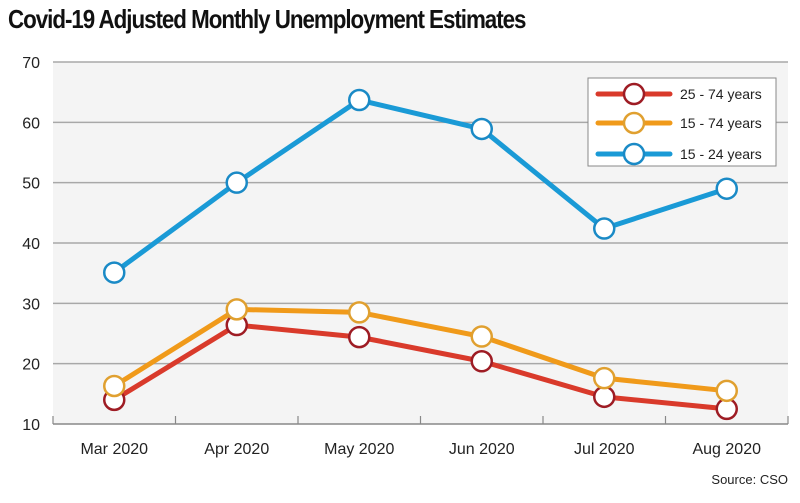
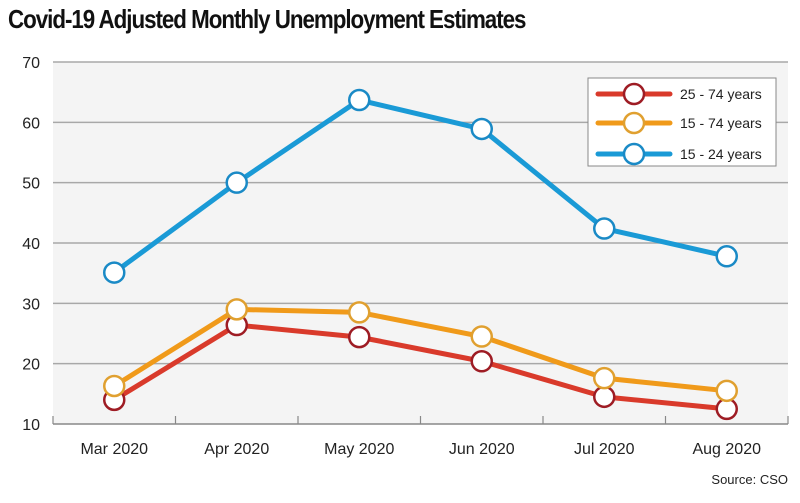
15 - 24 years/Aug 2020: 49 -> 38
